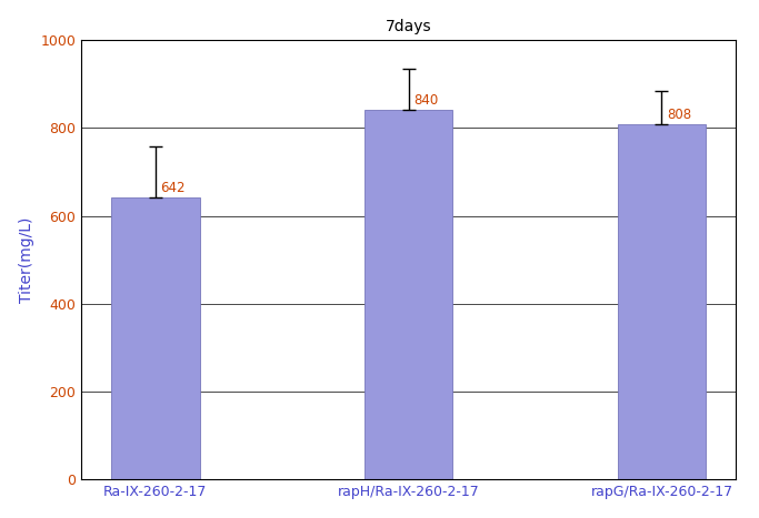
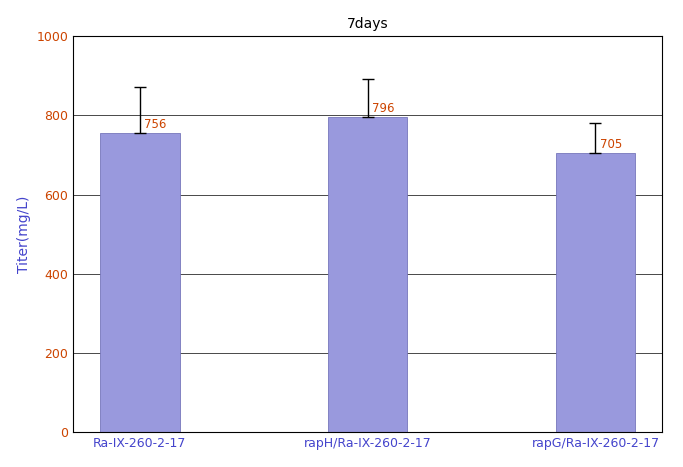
Ra-IX-260-2-17: 642 -> 756
rapH/Ra-IX-260-2-17: 840 -> 796
rapG/Ra-IX-260-2-17: 808 -> 705
